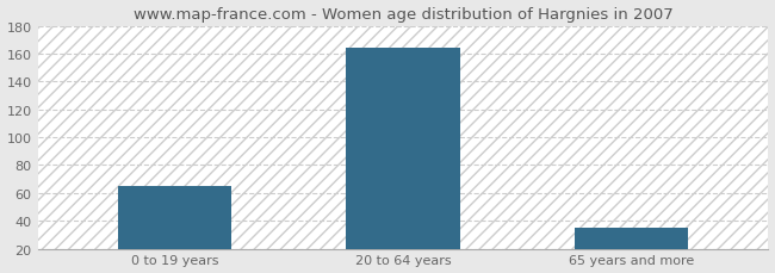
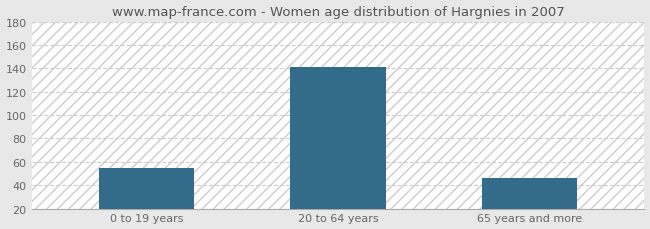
0 to 19 years: 65 -> 55
20 to 64 years: 164 -> 141
65 years and more: 35 -> 46
